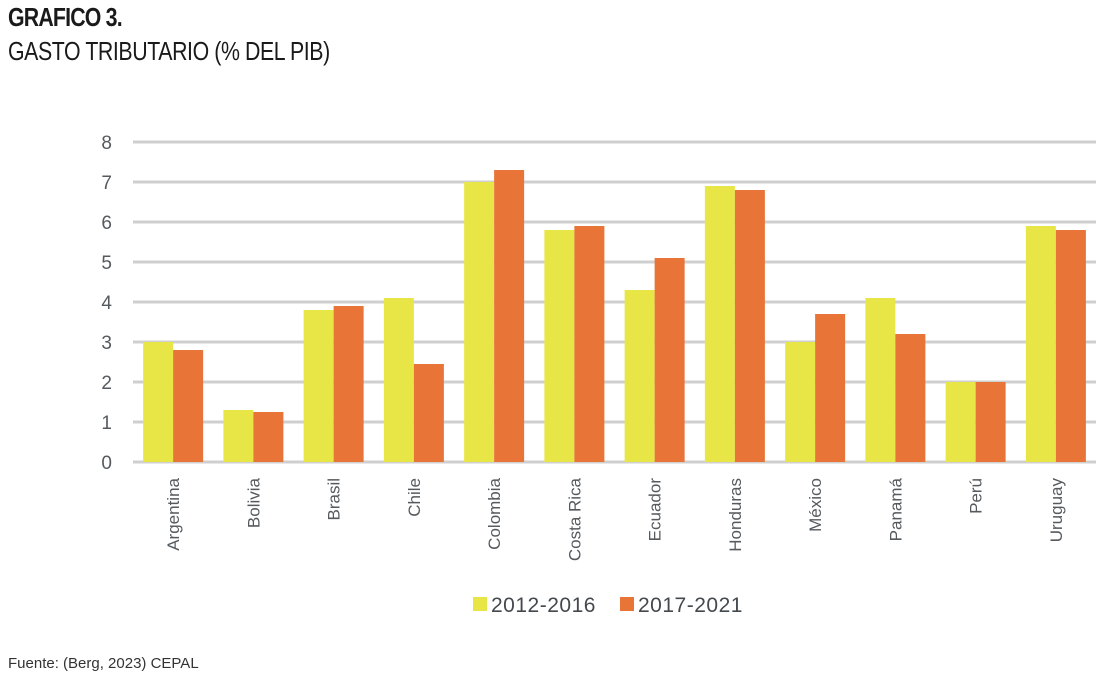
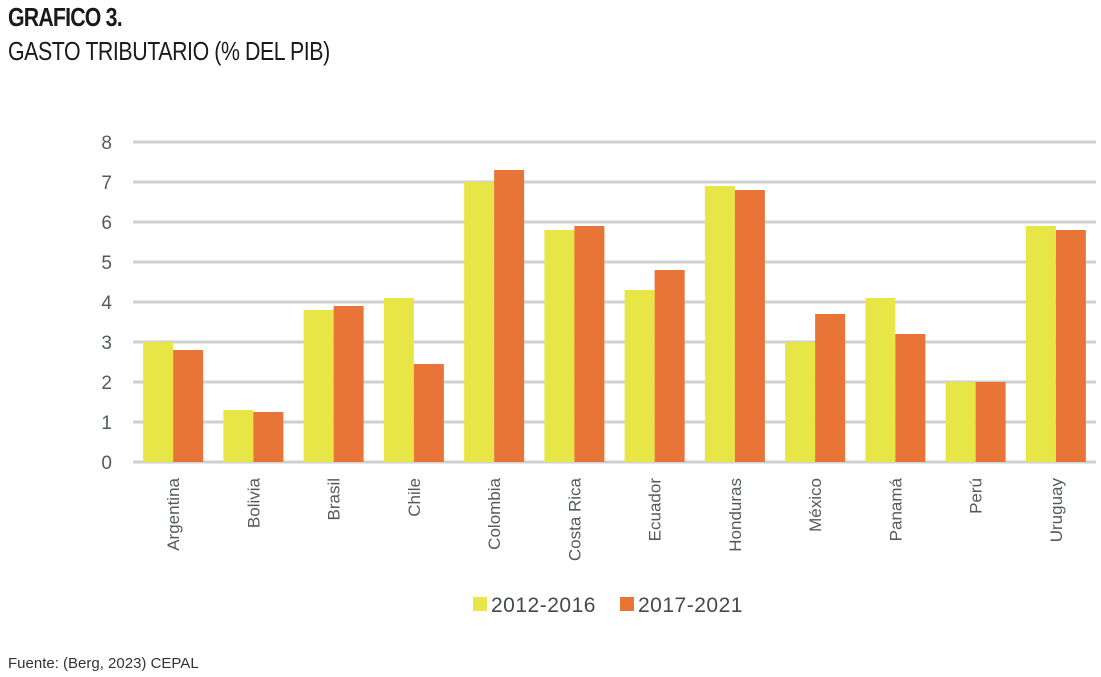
2017-2021/Ecuador: 5.1 -> 4.8
